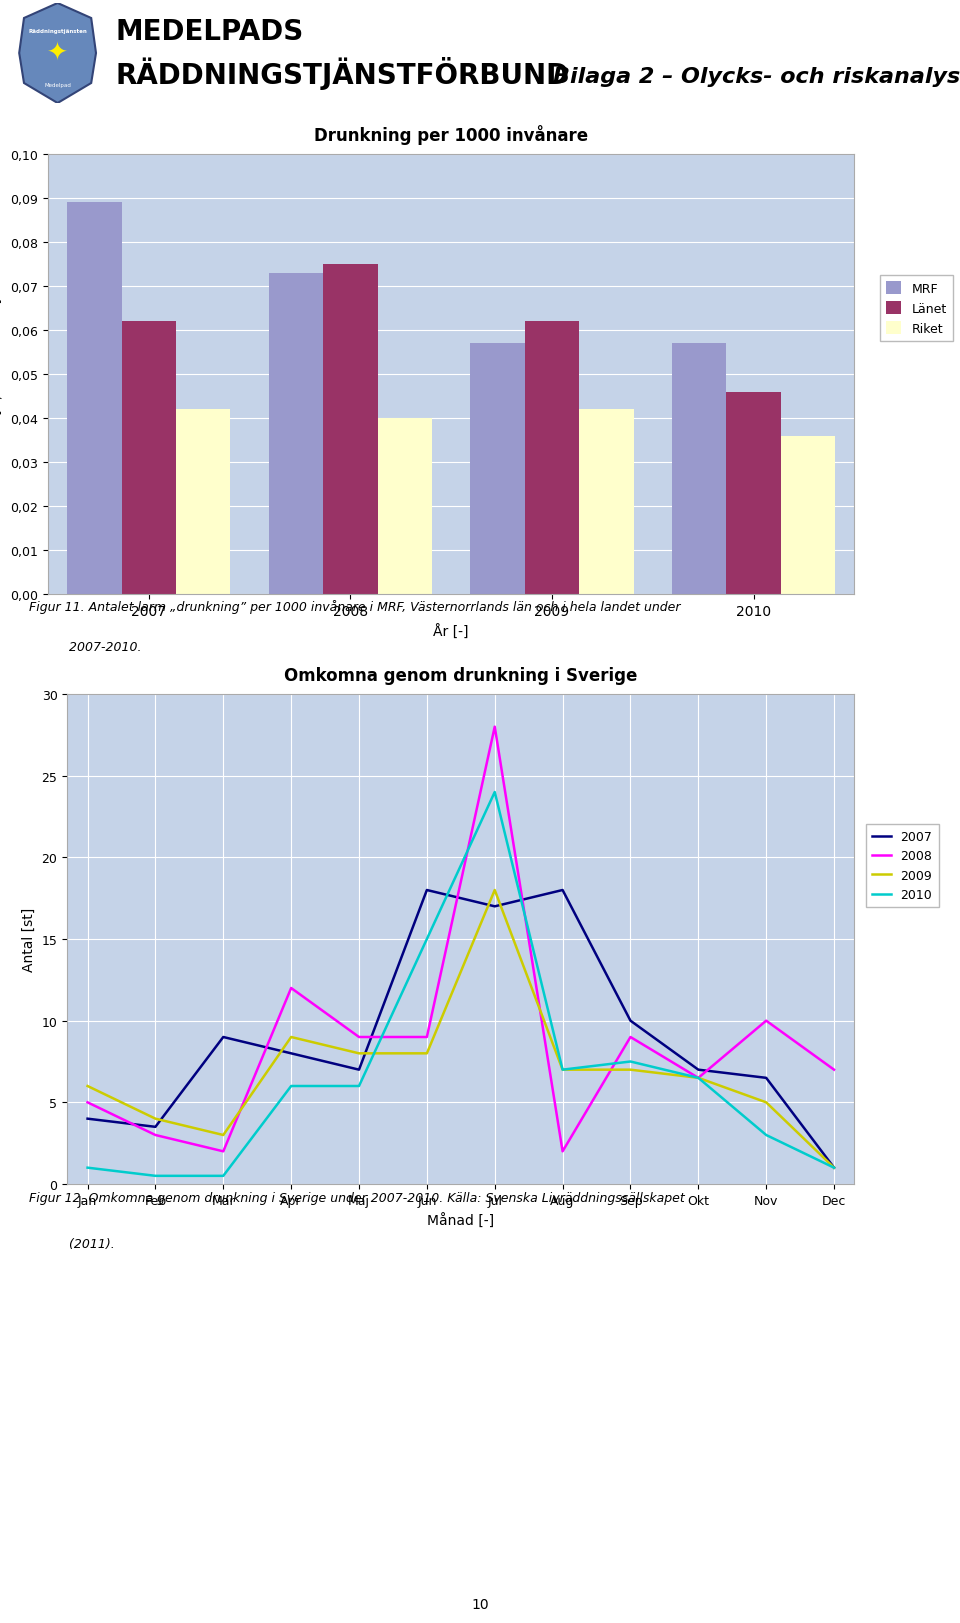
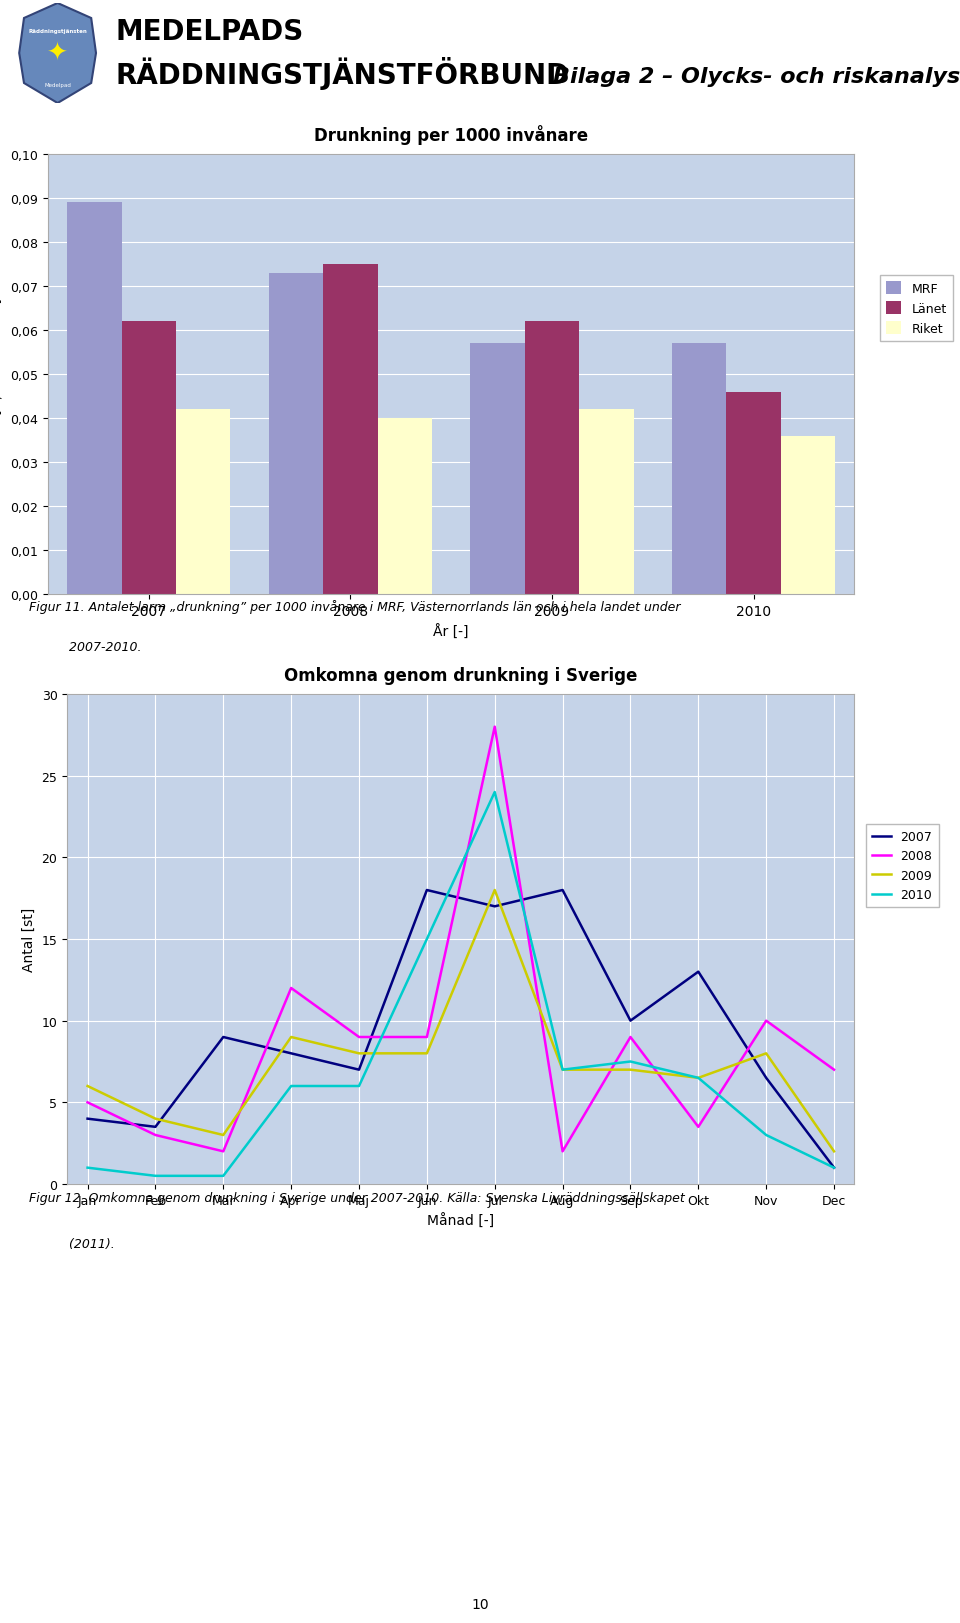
Omkomna genom drunkning i Sverige/2007/Okt: 7.0 -> 13.0
Omkomna genom drunkning i Sverige/2008/Okt: 6.5 -> 3.5
Omkomna genom drunkning i Sverige/2009/Nov: 5.0 -> 8.0
Omkomna genom drunkning i Sverige/2009/Dec: 1.0 -> 2.0
